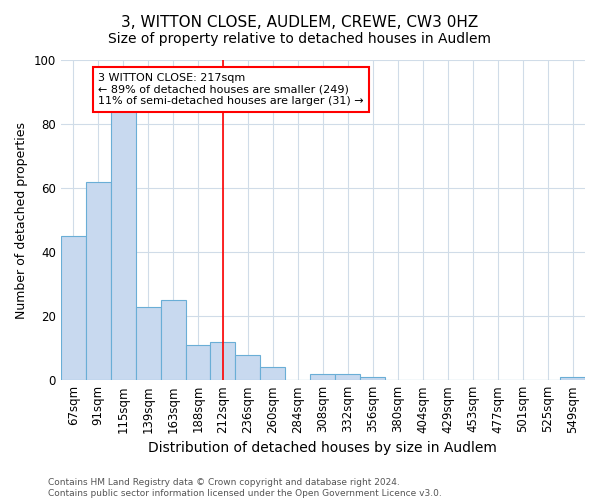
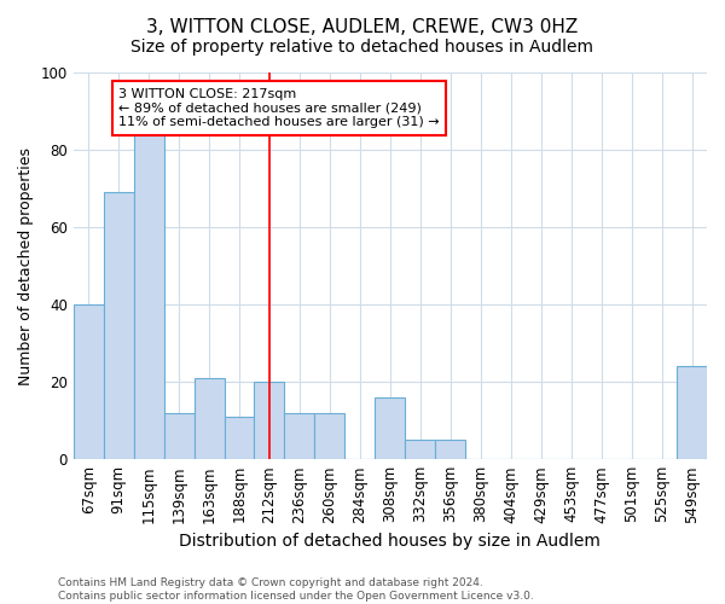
67sqm: 45 -> 40
91sqm: 62 -> 69
139sqm: 23 -> 12
163sqm: 25 -> 21
212sqm: 12 -> 20
236sqm: 8 -> 12
260sqm: 4 -> 12
308sqm: 2 -> 16
332sqm: 2 -> 5
356sqm: 1 -> 5
549sqm: 1 -> 24
